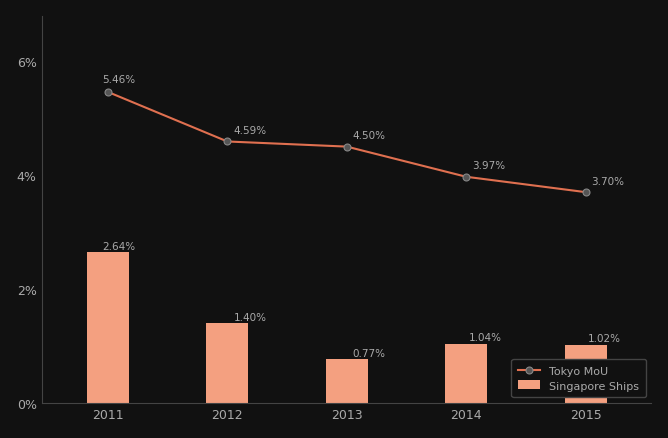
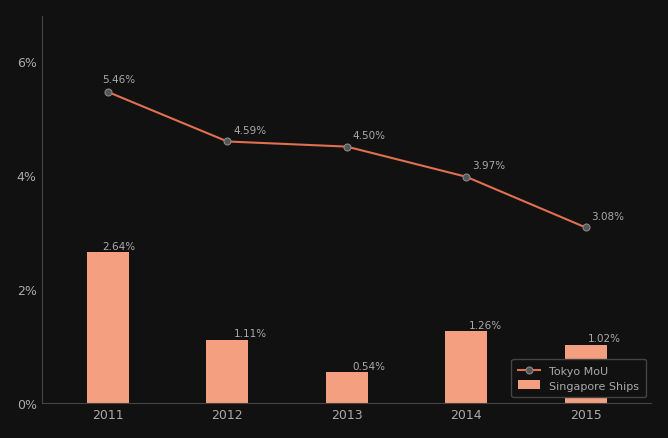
Singapore Ships/2012: 1.40% -> 1.11%
Singapore Ships/2013: 0.77% -> 0.54%
Singapore Ships/2014: 1.04% -> 1.26%
Tokyo MoU/2015: 3.70% -> 3.08%
